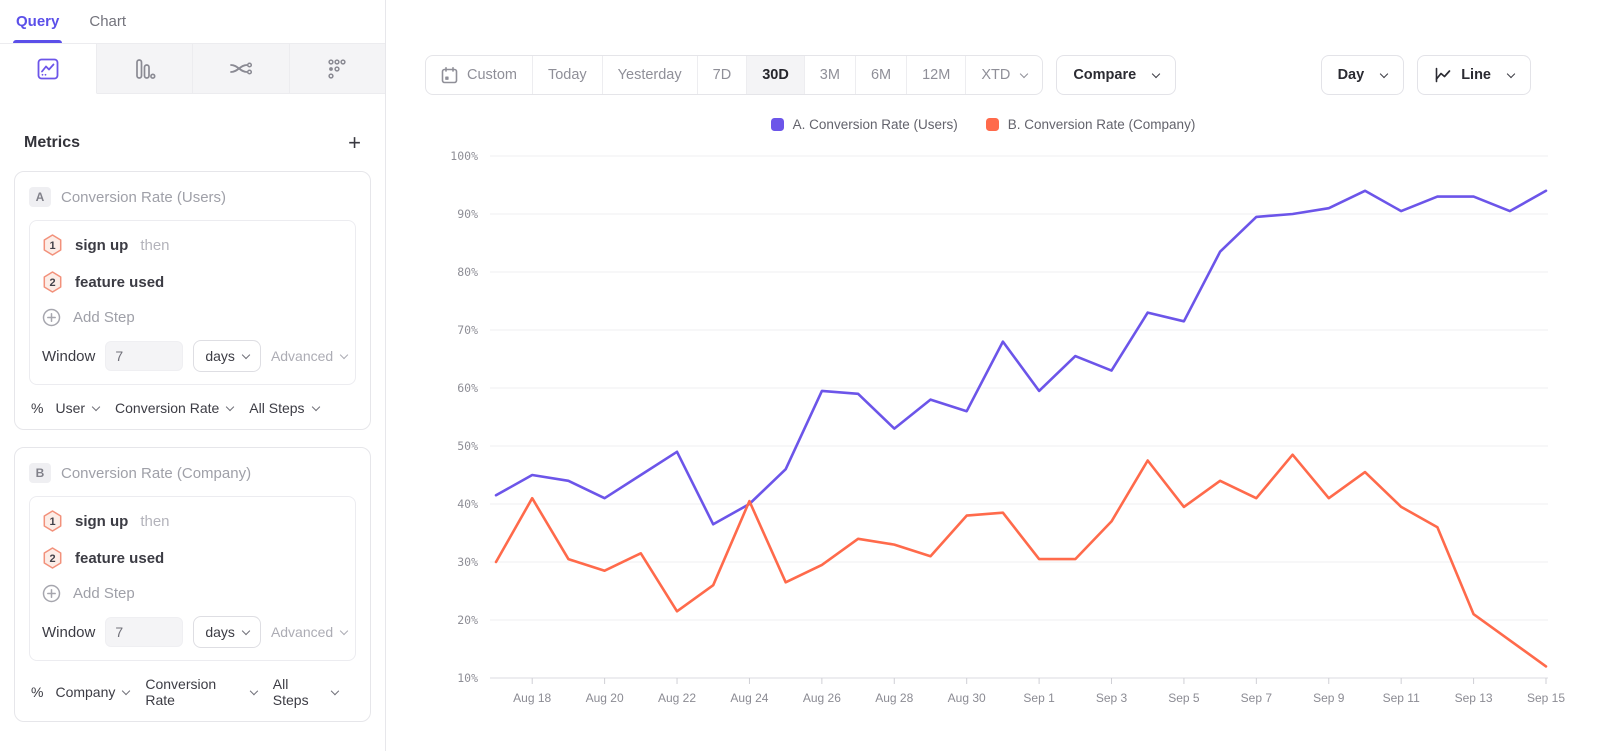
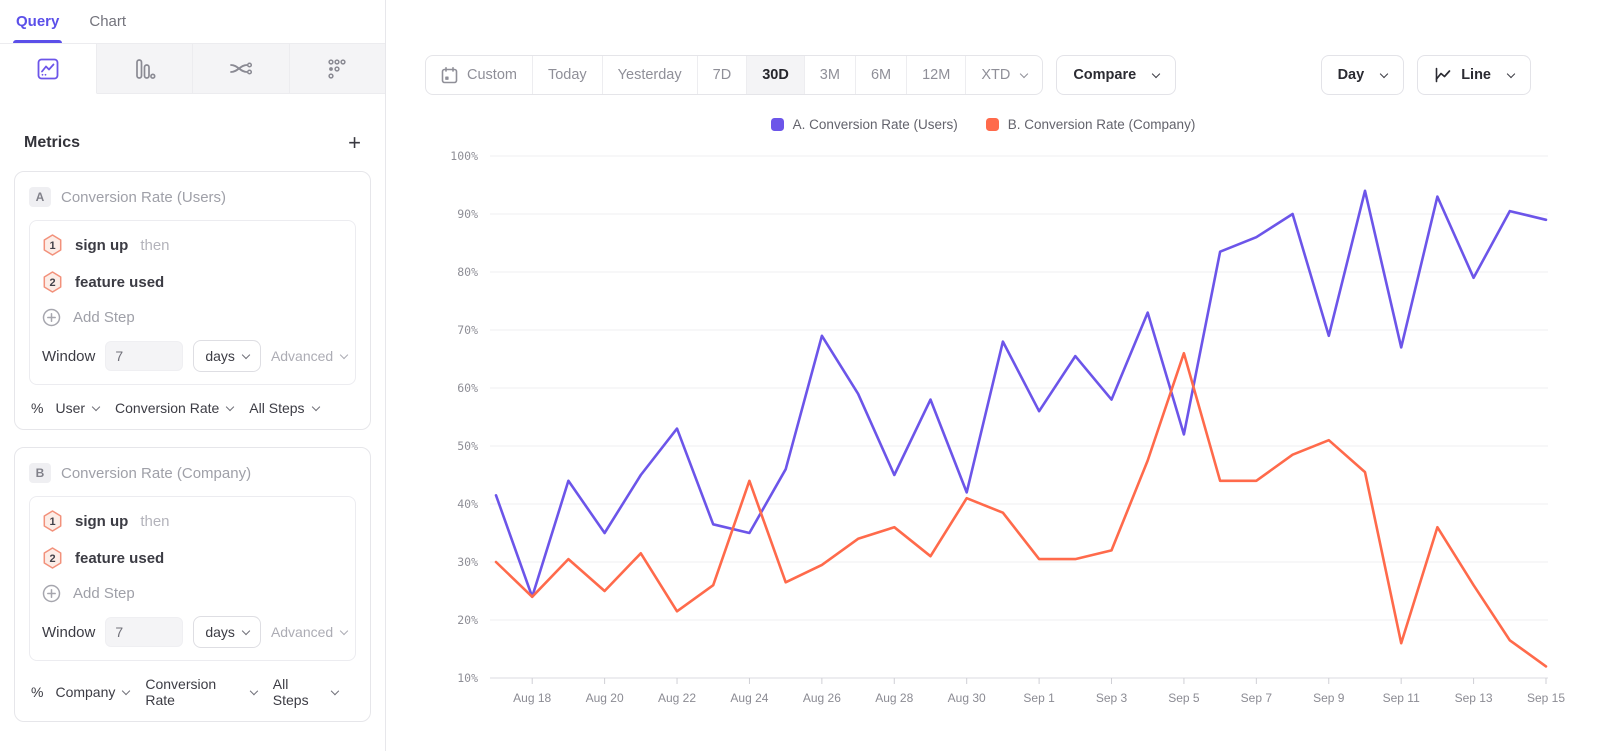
A. Conversion Rate (Users)/Aug 18: 45% -> 24%
B. Conversion Rate (Company)/Aug 18: 41% -> 24%
A. Conversion Rate (Users)/Aug 20: 41% -> 35%
B. Conversion Rate (Company)/Aug 20: 28% -> 25%
A. Conversion Rate (Users)/Aug 22: 49% -> 53%
A. Conversion Rate (Users)/Aug 24: 40% -> 35%
B. Conversion Rate (Company)/Aug 24: 40% -> 44%
A. Conversion Rate (Users)/Aug 26: 60% -> 69%
A. Conversion Rate (Users)/Aug 28: 53% -> 45%
B. Conversion Rate (Company)/Aug 28: 33% -> 36%
A. Conversion Rate (Users)/Aug 30: 56% -> 42%
B. Conversion Rate (Company)/Aug 30: 38% -> 41%
A. Conversion Rate (Users)/Sep 1: 60% -> 56%
A. Conversion Rate (Users)/Sep 3: 63% -> 58%
B. Conversion Rate (Company)/Sep 3: 37% -> 32%
A. Conversion Rate (Users)/Sep 5: 72% -> 52%
B. Conversion Rate (Company)/Sep 5: 40% -> 66%
A. Conversion Rate (Users)/Sep 7: 90% -> 86%
B. Conversion Rate (Company)/Sep 7: 41% -> 44%
A. Conversion Rate (Users)/Sep 9: 91% -> 69%
B. Conversion Rate (Company)/Sep 9: 41% -> 51%
A. Conversion Rate (Users)/Sep 11: 90% -> 67%
B. Conversion Rate (Company)/Sep 11: 40% -> 16%
A. Conversion Rate (Users)/Sep 13: 93% -> 79%
B. Conversion Rate (Company)/Sep 13: 21% -> 26%
A. Conversion Rate (Users)/Sep 15: 94% -> 89%
